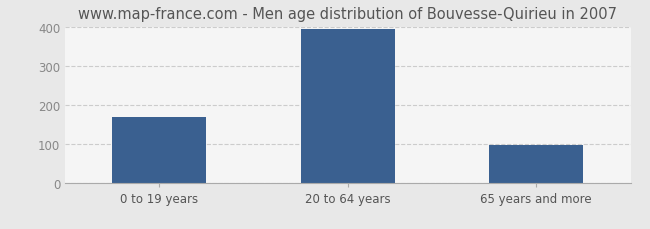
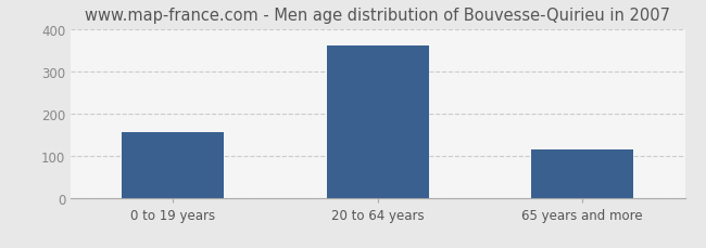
0 to 19 years: 170 -> 155
20 to 64 years: 393 -> 360
65 years and more: 97 -> 115
